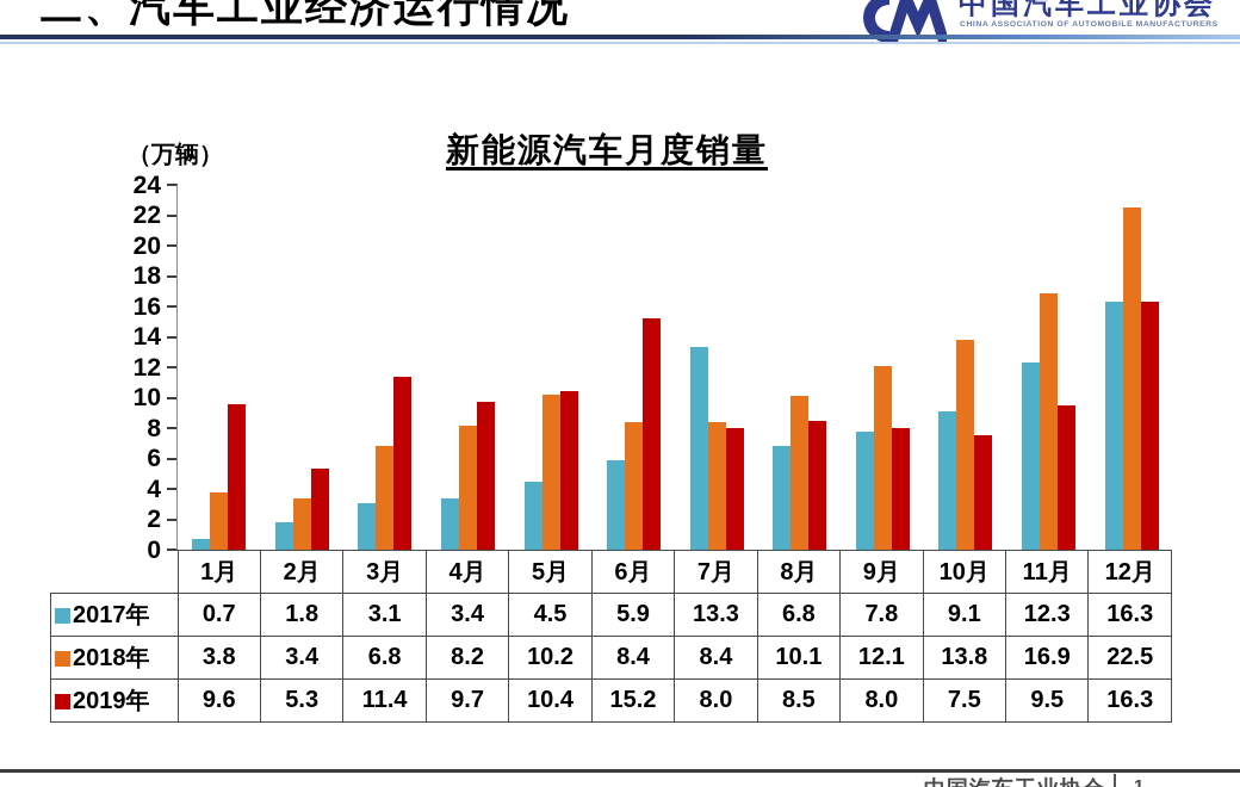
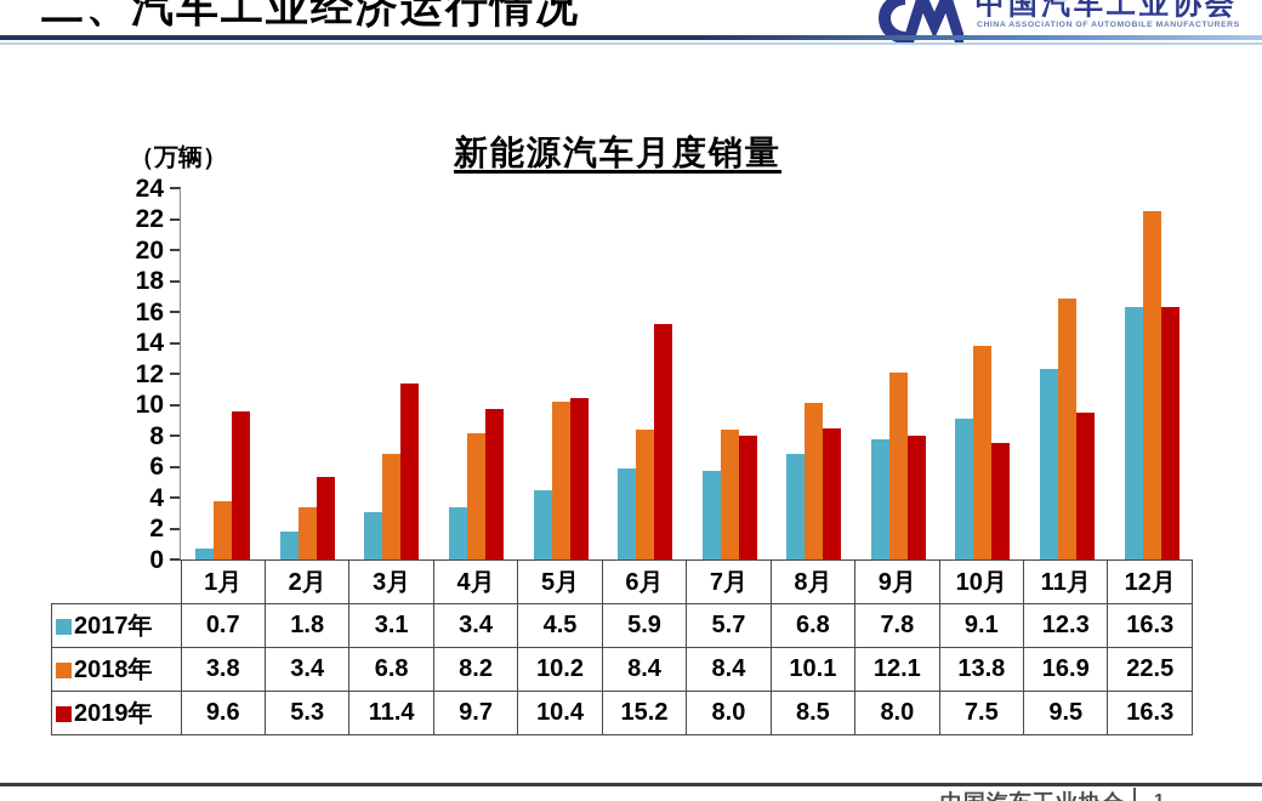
2017年/7月: 13.3 -> 5.7
